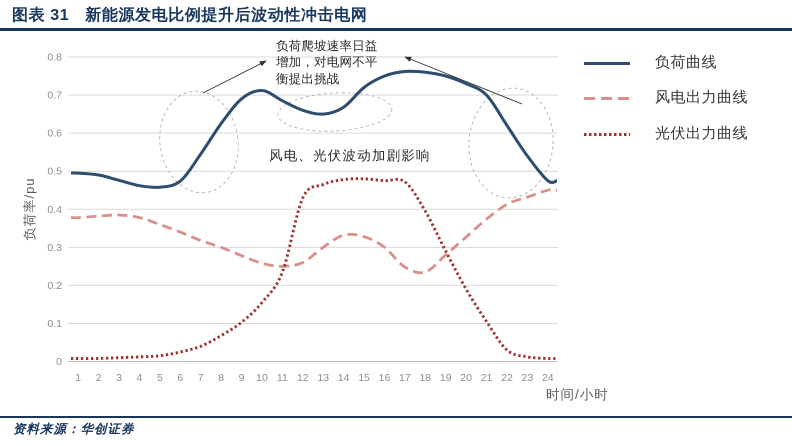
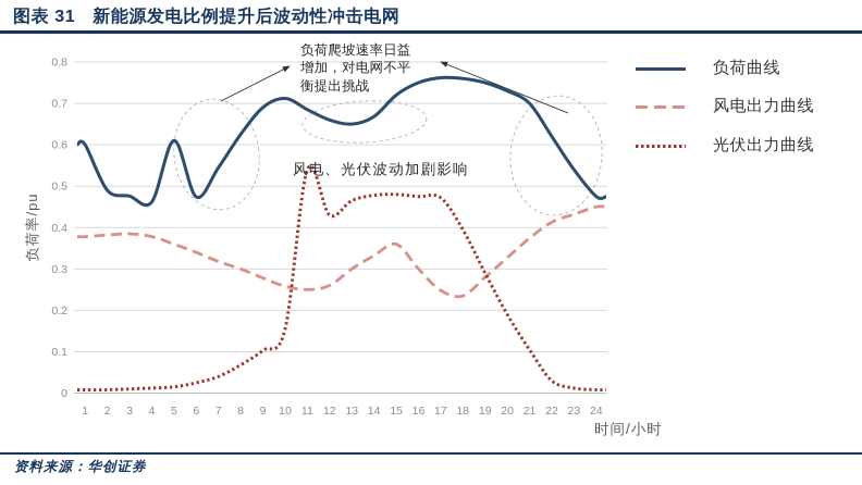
负荷曲线/1: 0.49 -> 0.60
负荷曲线/5: 0.46 -> 0.61
光伏出力曲线/11: 0.23 -> 0.54
风电出力曲线/15: 0.33 -> 0.36
